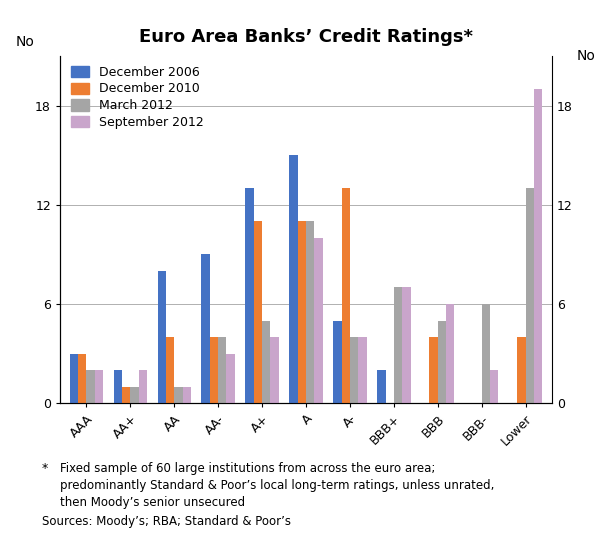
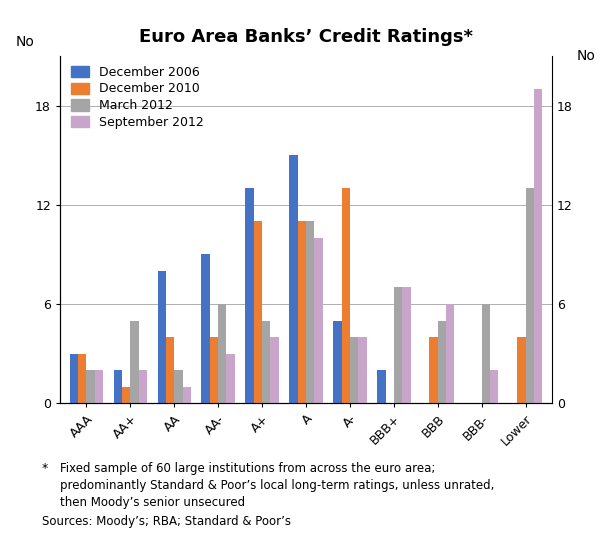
March 2012/AA+: 1 -> 5
March 2012/AA: 1 -> 2
March 2012/AA-: 4 -> 6
